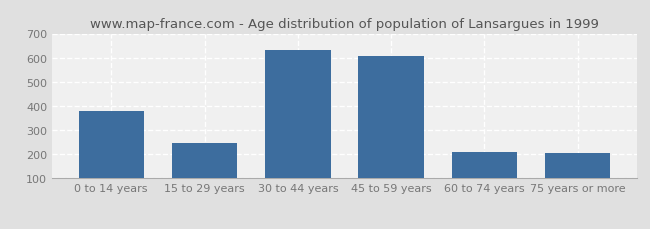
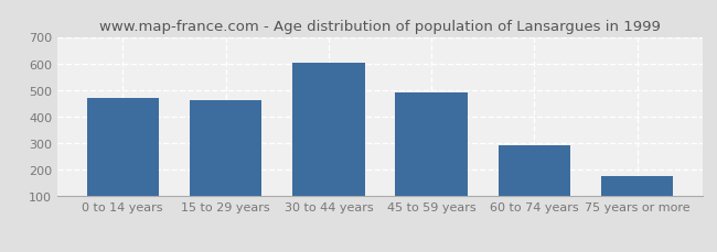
0 to 14 years: 380 -> 470
15 to 29 years: 245 -> 462
30 to 44 years: 630 -> 602
45 to 59 years: 605 -> 492
60 to 74 years: 210 -> 292
75 years or more: 205 -> 178
